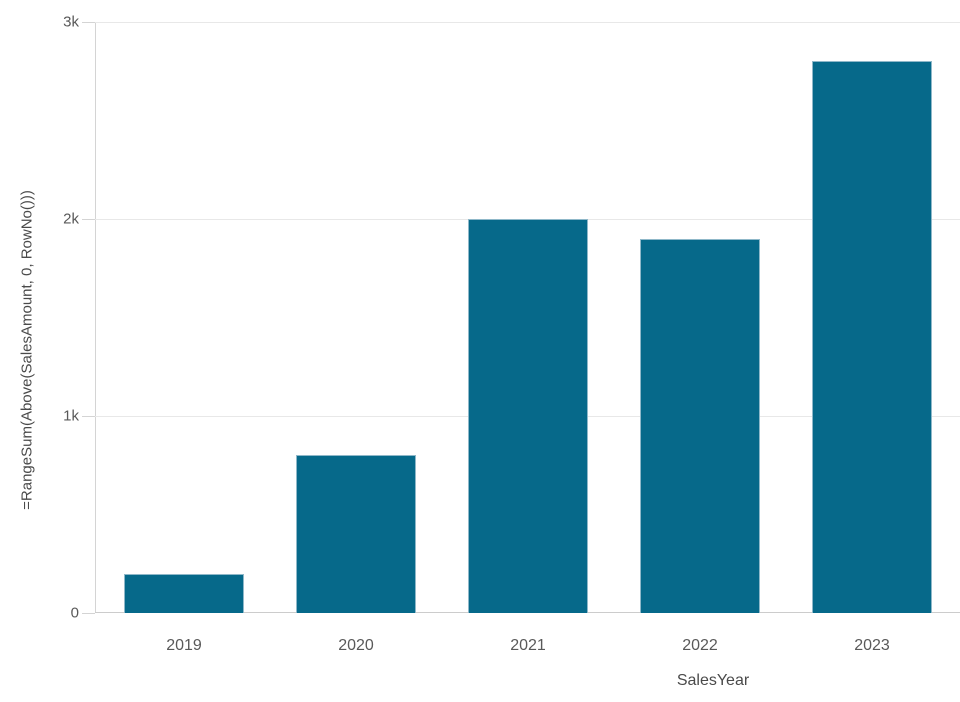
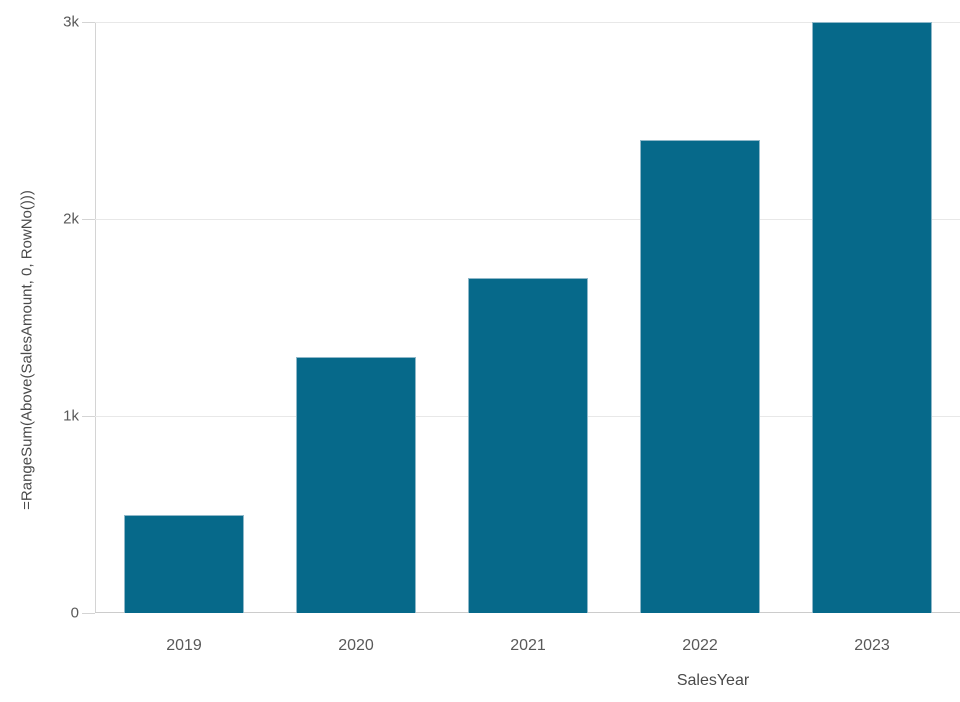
2019: 0.2k -> 0.5k
2020: 0.8k -> 1.3k
2021: 2.0k -> 1.7k
2022: 1.9k -> 2.4k
2023: 2.8k -> 3.0k
